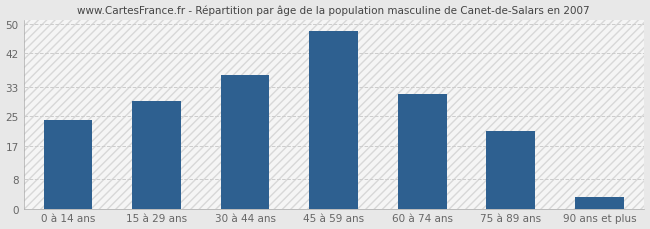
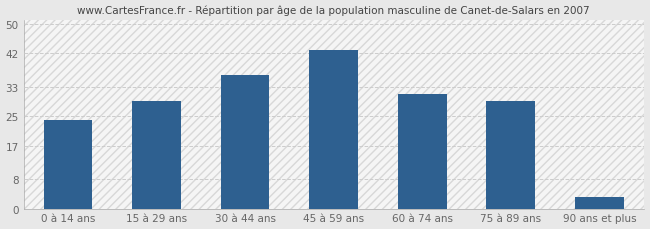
45 à 59 ans: 48 -> 43
75 à 89 ans: 21 -> 29
